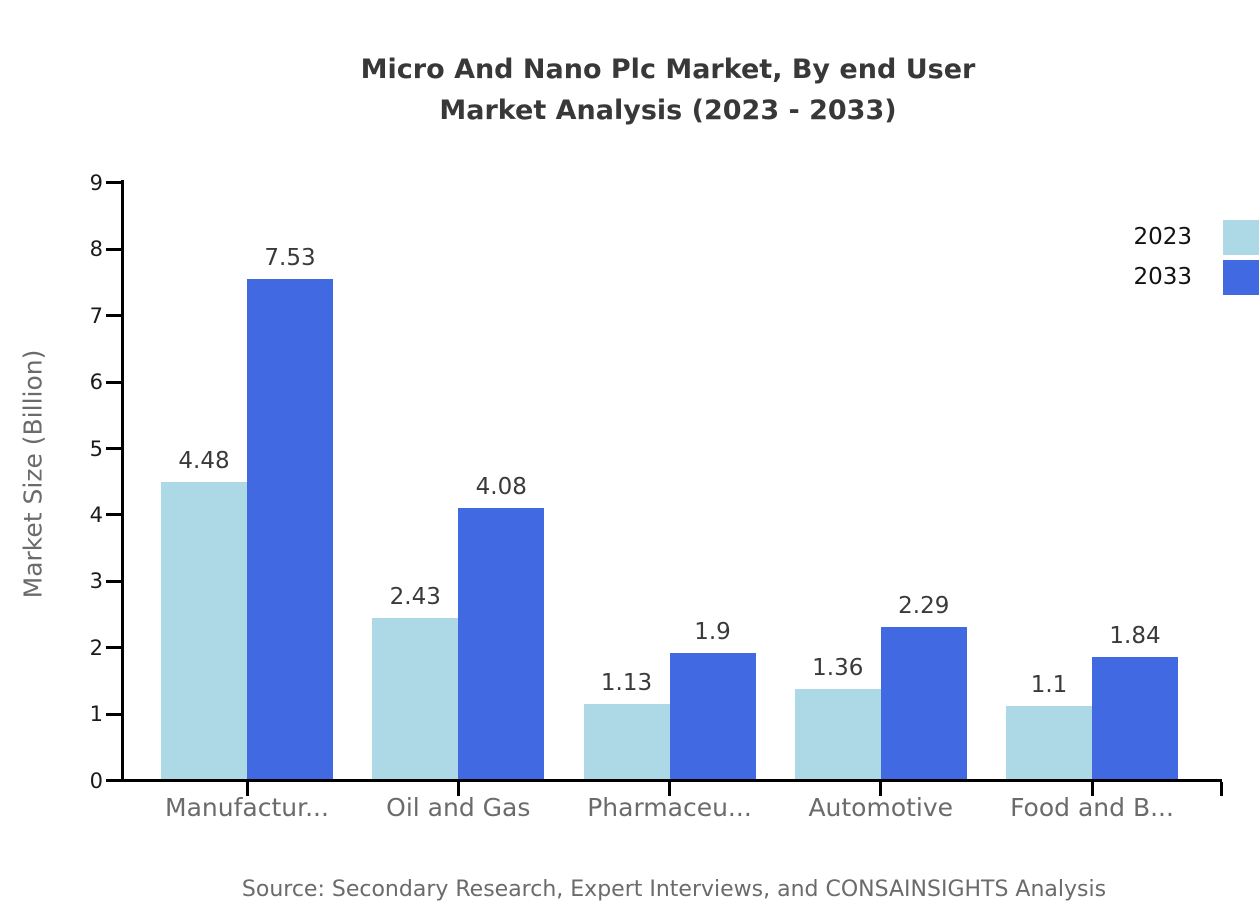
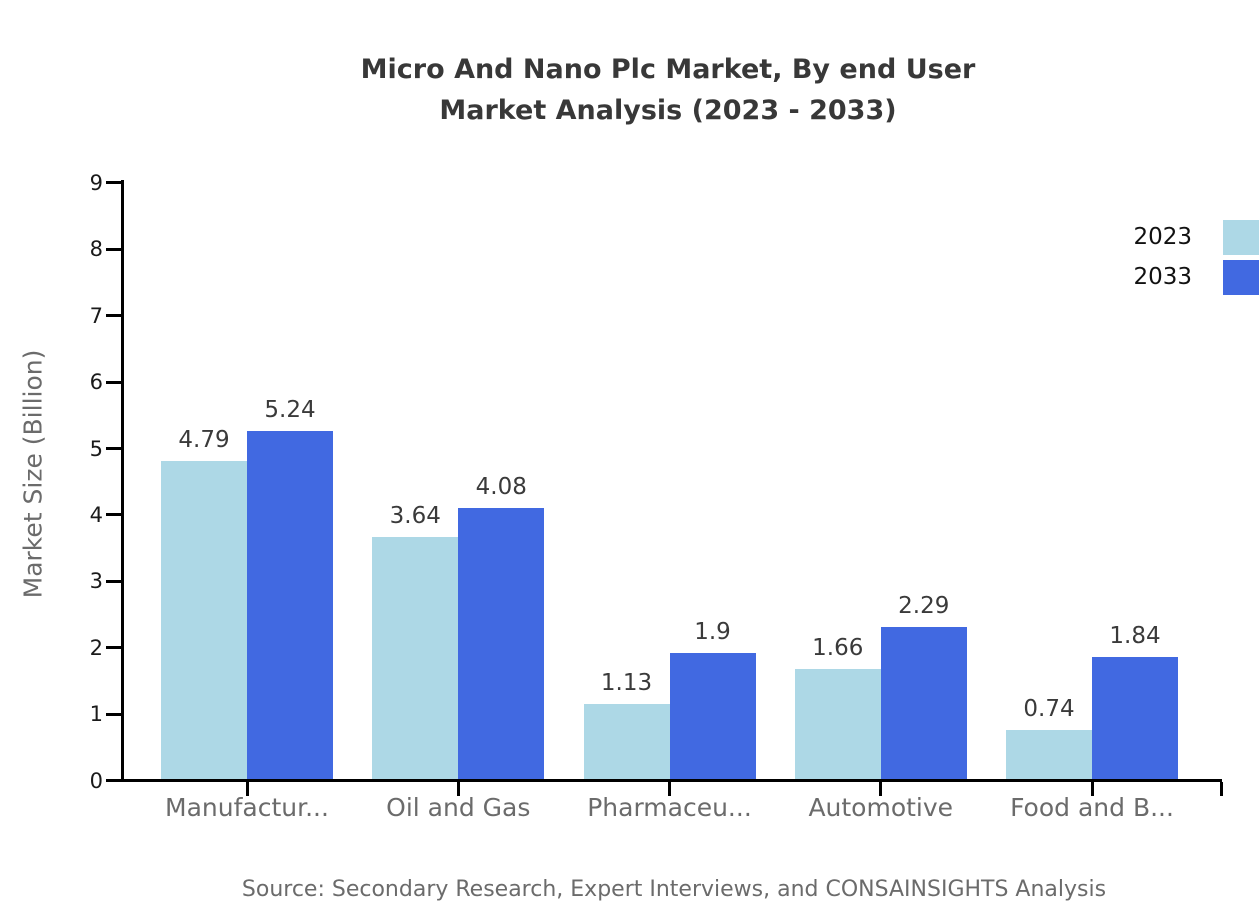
2023/Manufactur...: 4.48 -> 4.79
2033/Manufactur...: 7.53 -> 5.24
2023/Oil and Gas: 2.43 -> 3.64
2023/Automotive: 1.36 -> 1.66
2023/Food and B...: 1.1 -> 0.74
